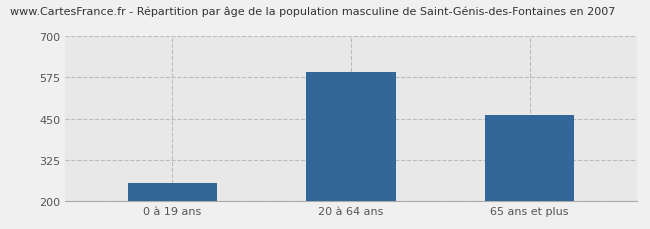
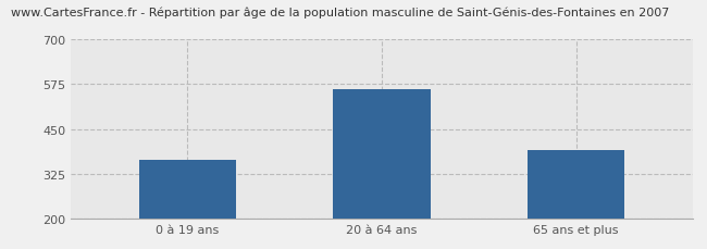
0 à 19 ans: 255 -> 365
20 à 64 ans: 590 -> 560
65 ans et plus: 460 -> 390
